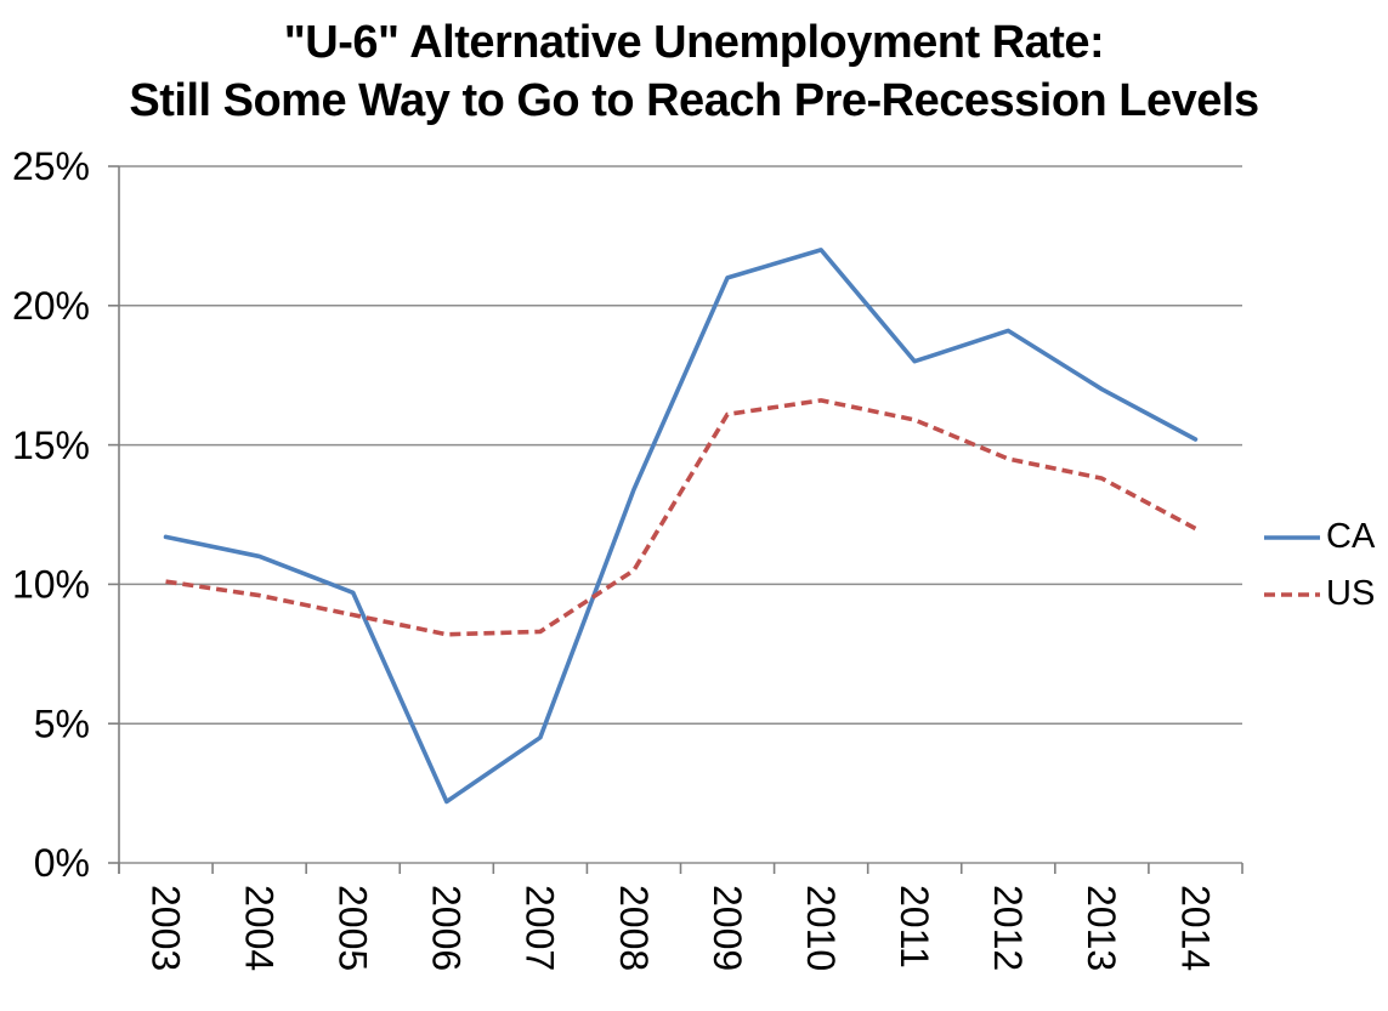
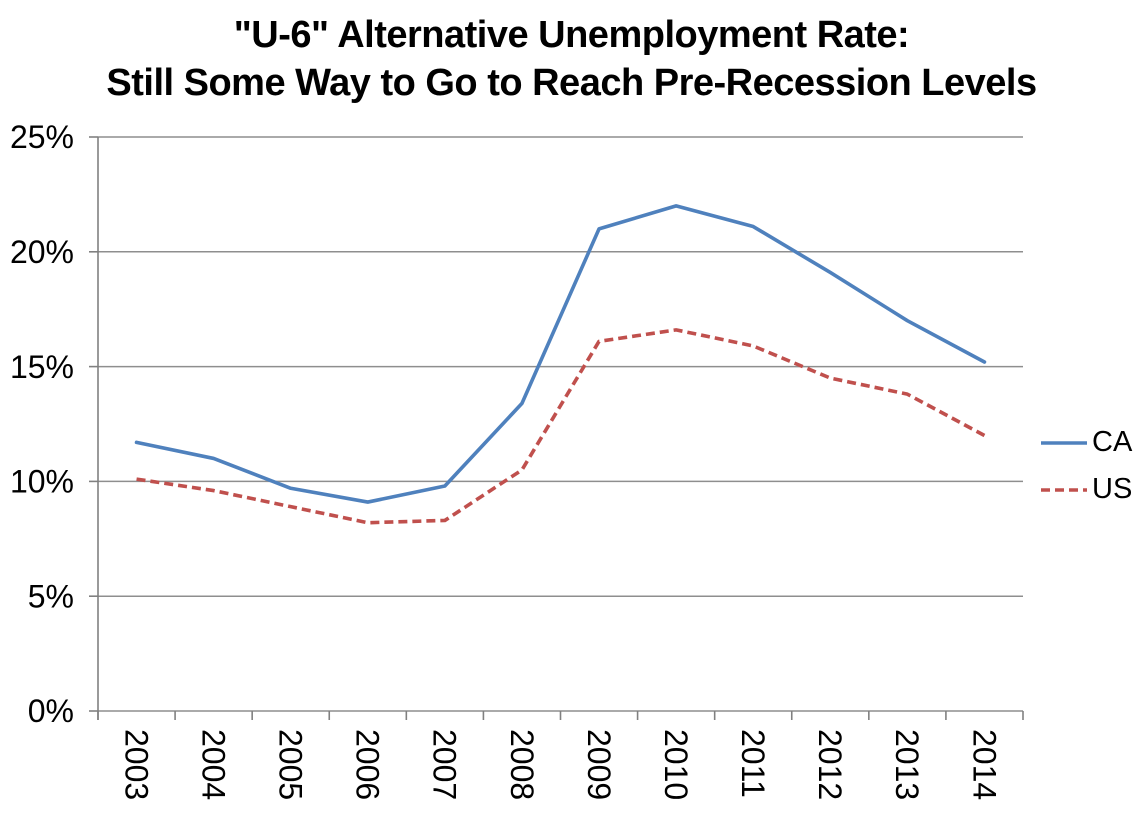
CA/2006: 2.2% -> 9.1%
CA/2007: 4.5% -> 9.8%
CA/2011: 18.0% -> 21.1%
